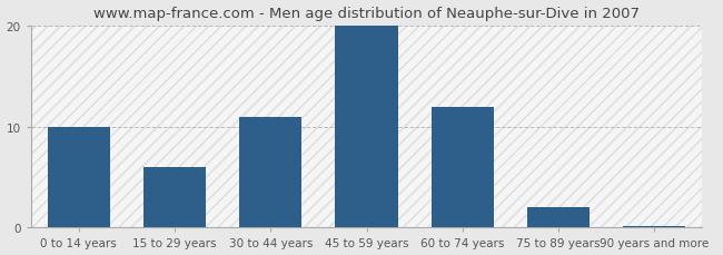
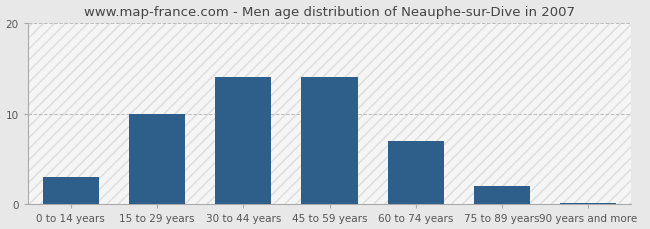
0 to 14 years: 10.0 -> 3.0
15 to 29 years: 6.0 -> 10.0
30 to 44 years: 11.0 -> 14.0
45 to 59 years: 20.0 -> 14.0
60 to 74 years: 12.0 -> 7.0
